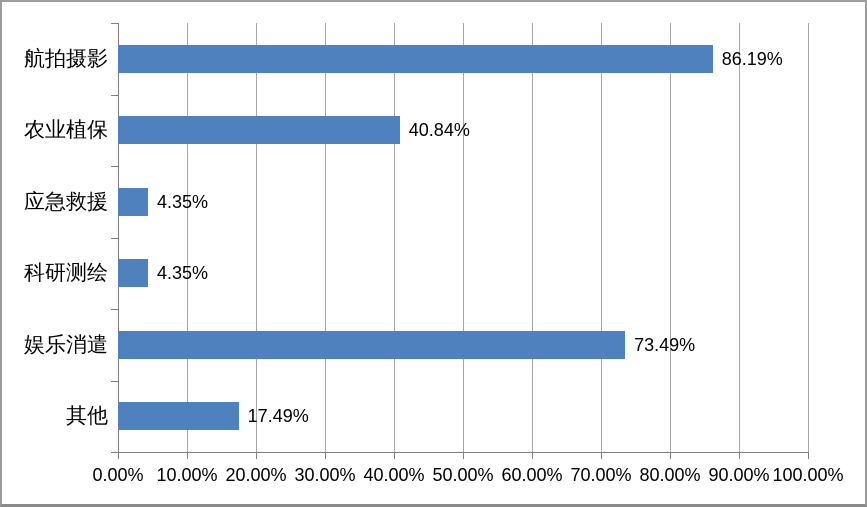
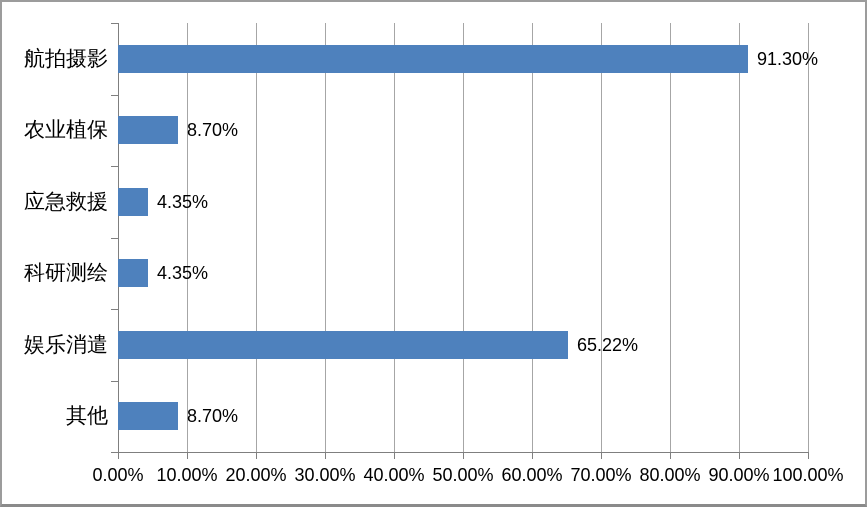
航拍摄影: 86.19% -> 91.30%
农业植保: 40.84% -> 8.70%
娱乐消遣: 73.49% -> 65.22%
其他: 17.49% -> 8.70%
